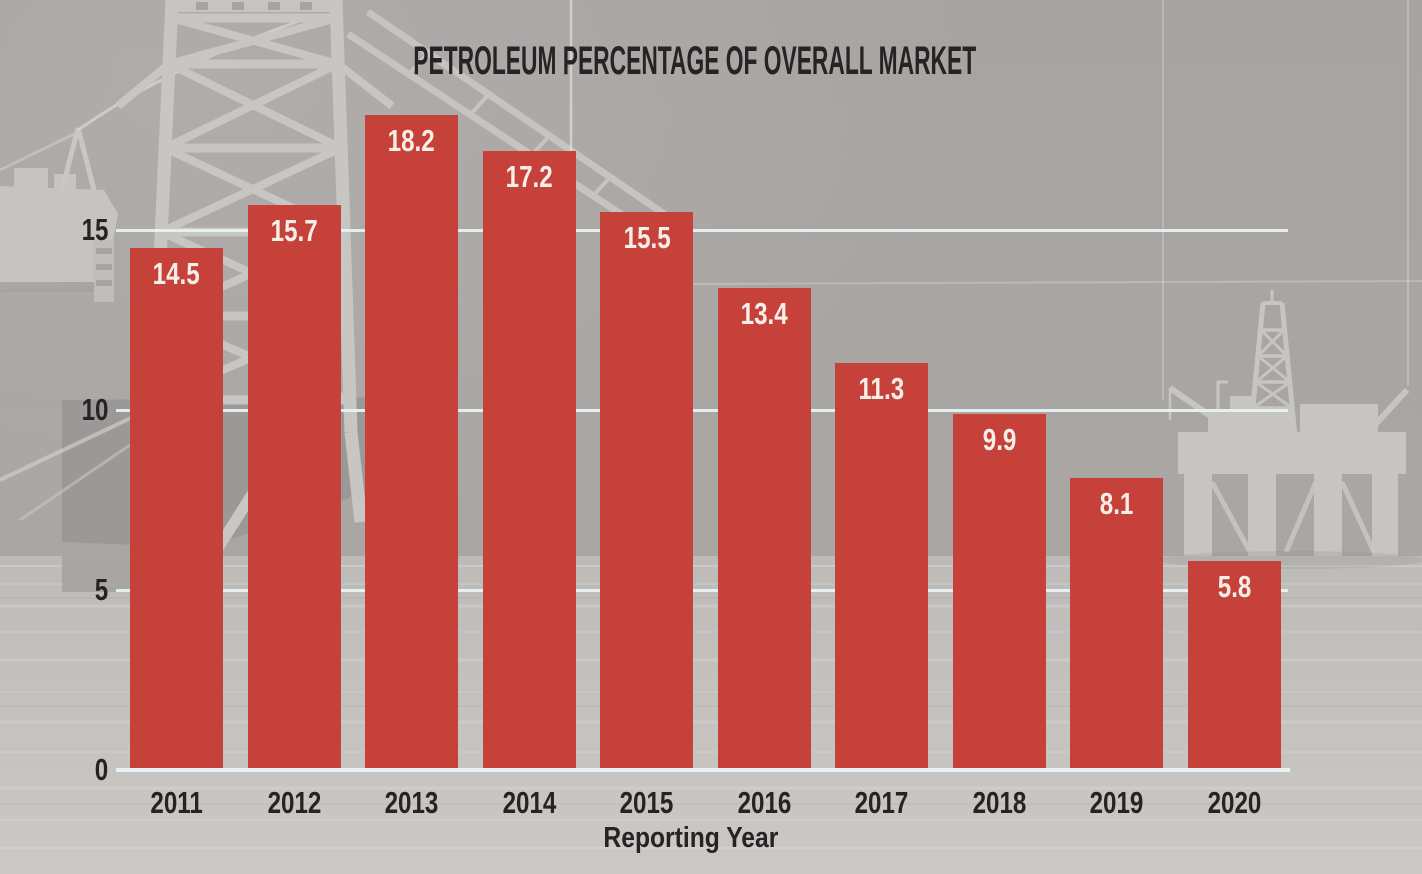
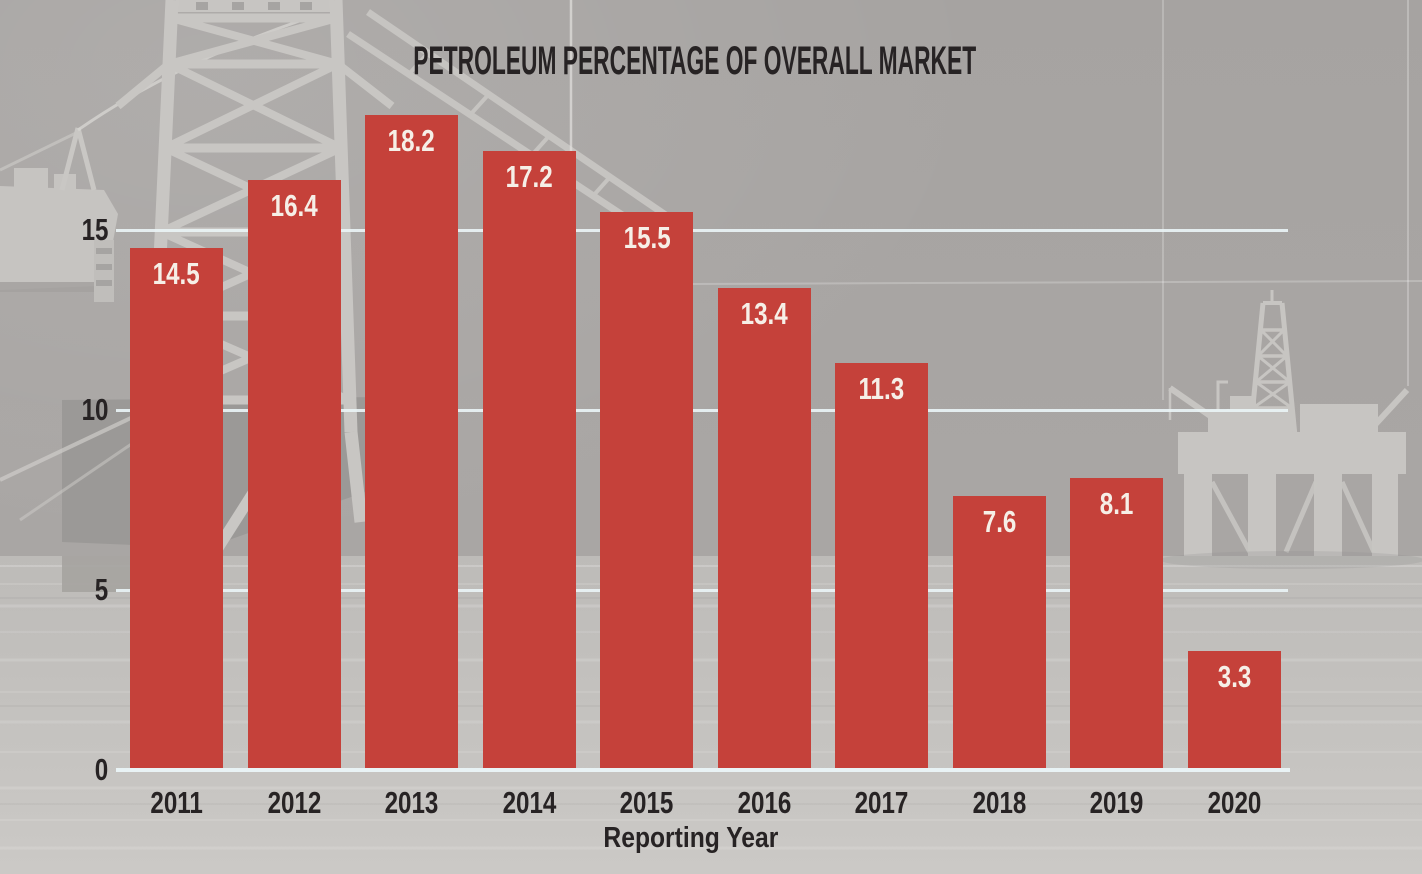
2012: 15.7 -> 16.4
2018: 9.9 -> 7.6
2020: 5.8 -> 3.3
